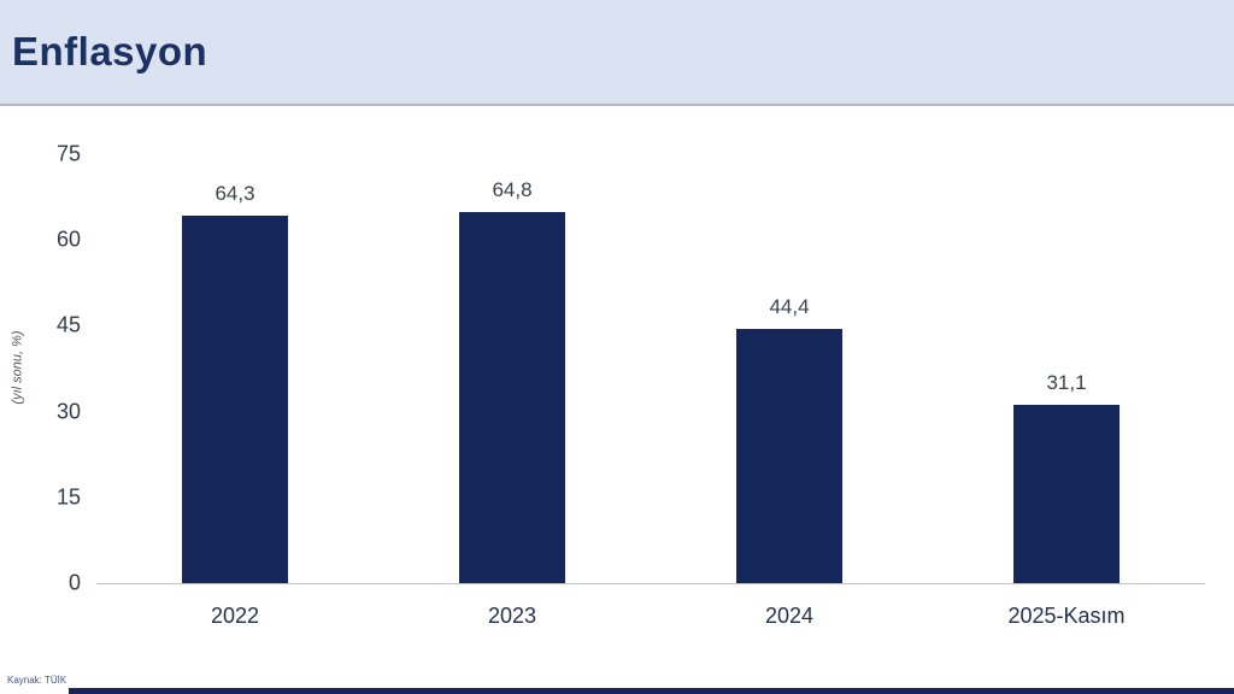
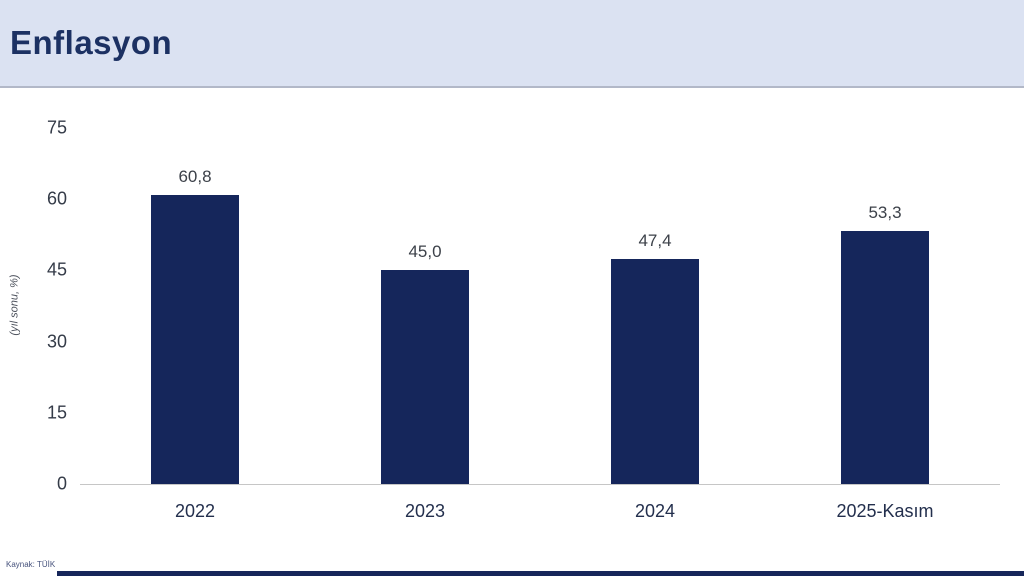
2022: 64,3 -> 60,8
2023: 64,8 -> 45,0
2024: 44,4 -> 47,4
2025-Kasım: 31,1 -> 53,3
